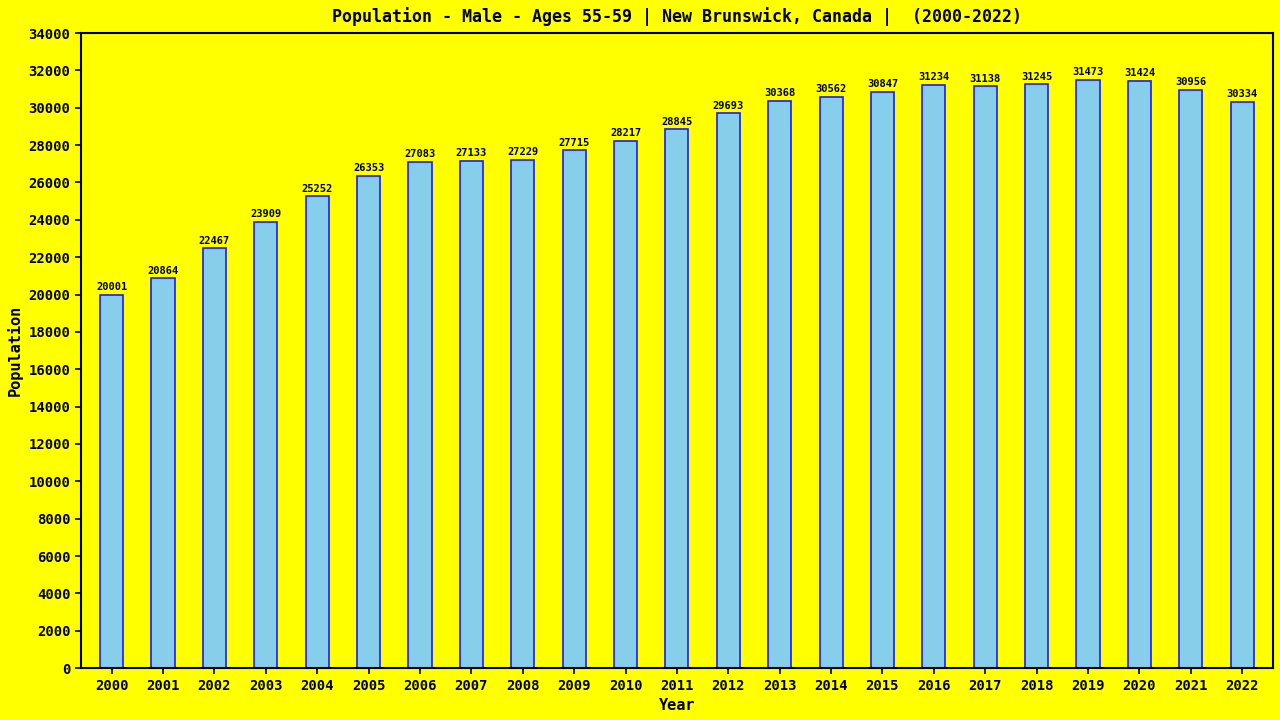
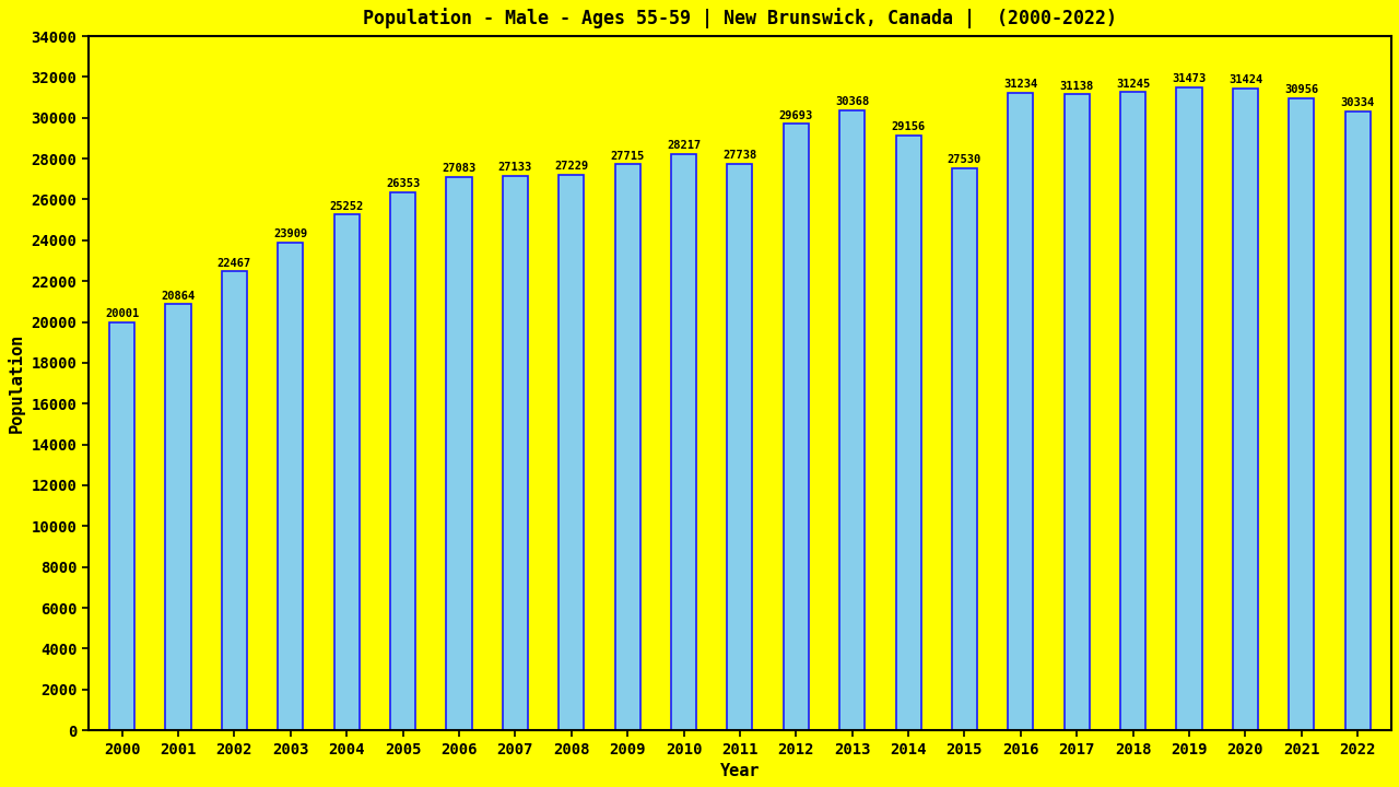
2011: 28845 -> 27738
2014: 30562 -> 29156
2015: 30847 -> 27530
